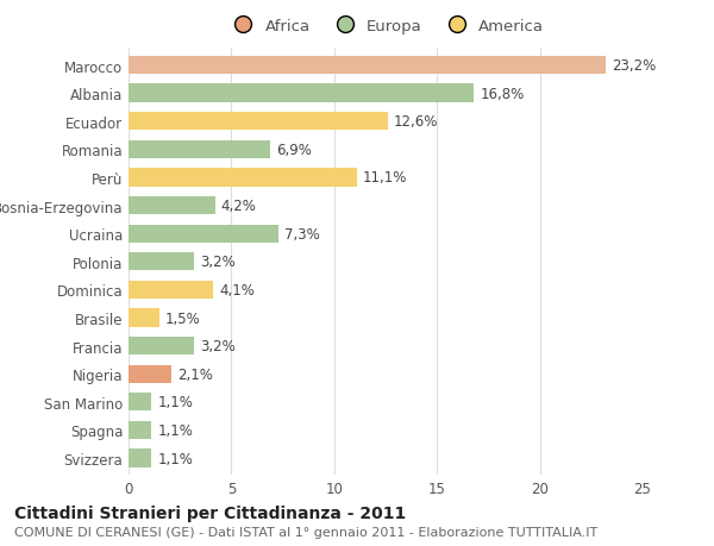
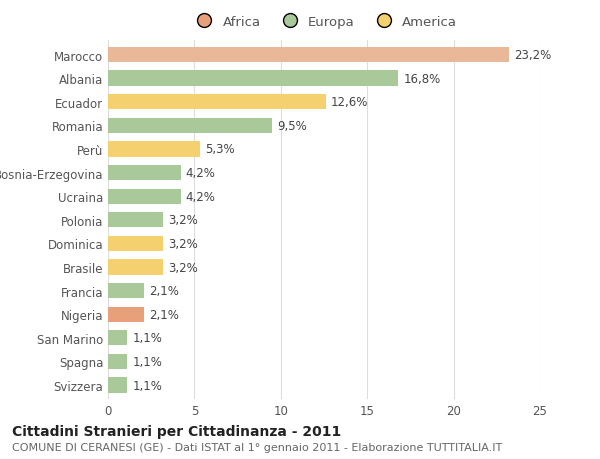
Romania: 6,9% -> 9,5%
Perù: 11,1% -> 5,3%
Ucraina: 7,3% -> 4,2%
Dominica: 4,1% -> 3,2%
Brasile: 1,5% -> 3,2%
Francia: 3,2% -> 2,1%
